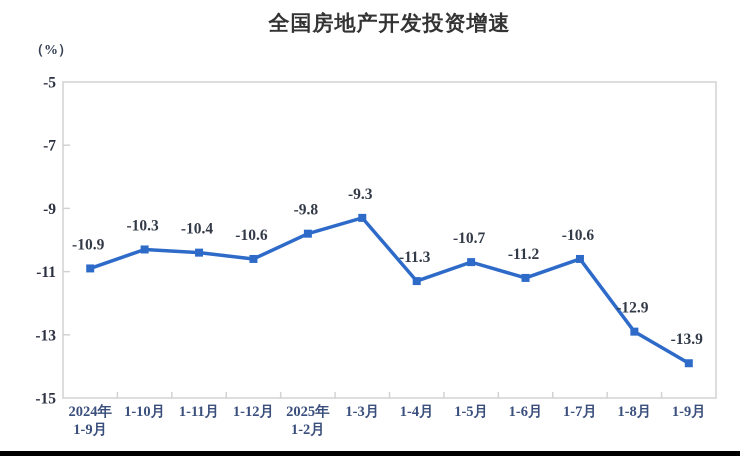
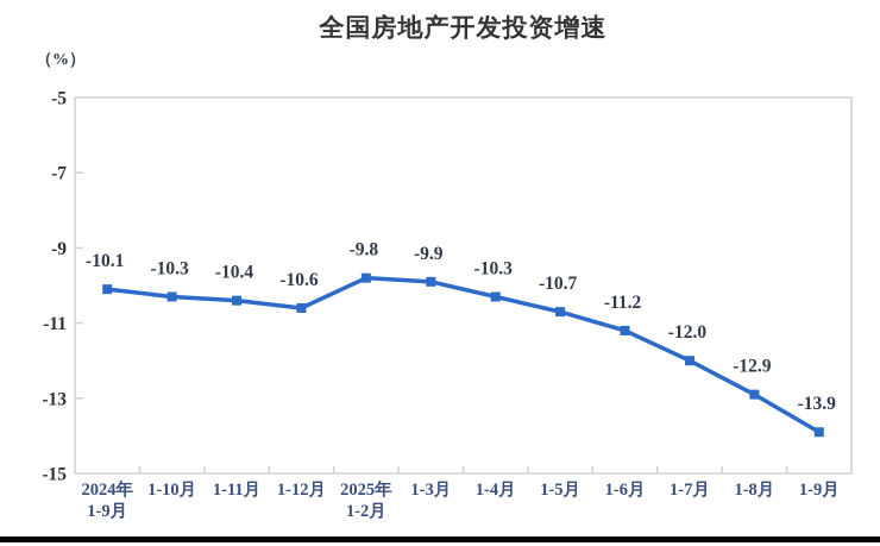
2024年 1-9月: -10.9 -> -10.1
1-3月: -9.3 -> -9.9
1-4月: -11.3 -> -10.3
1-7月: -10.6 -> -12.0
